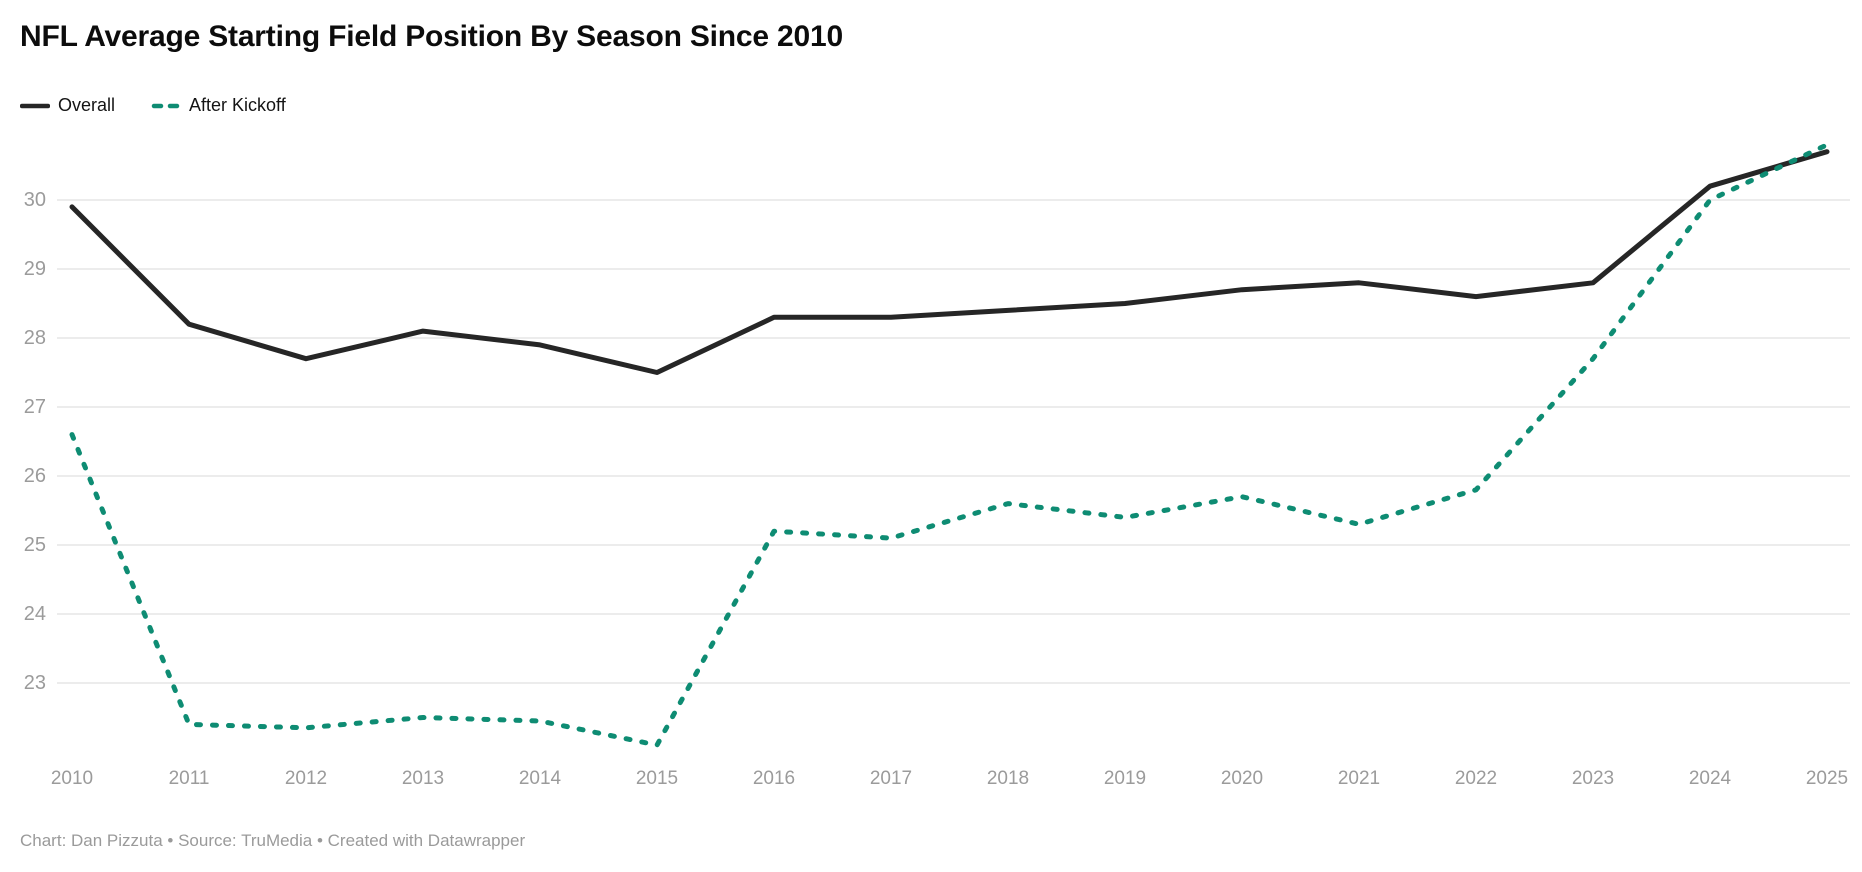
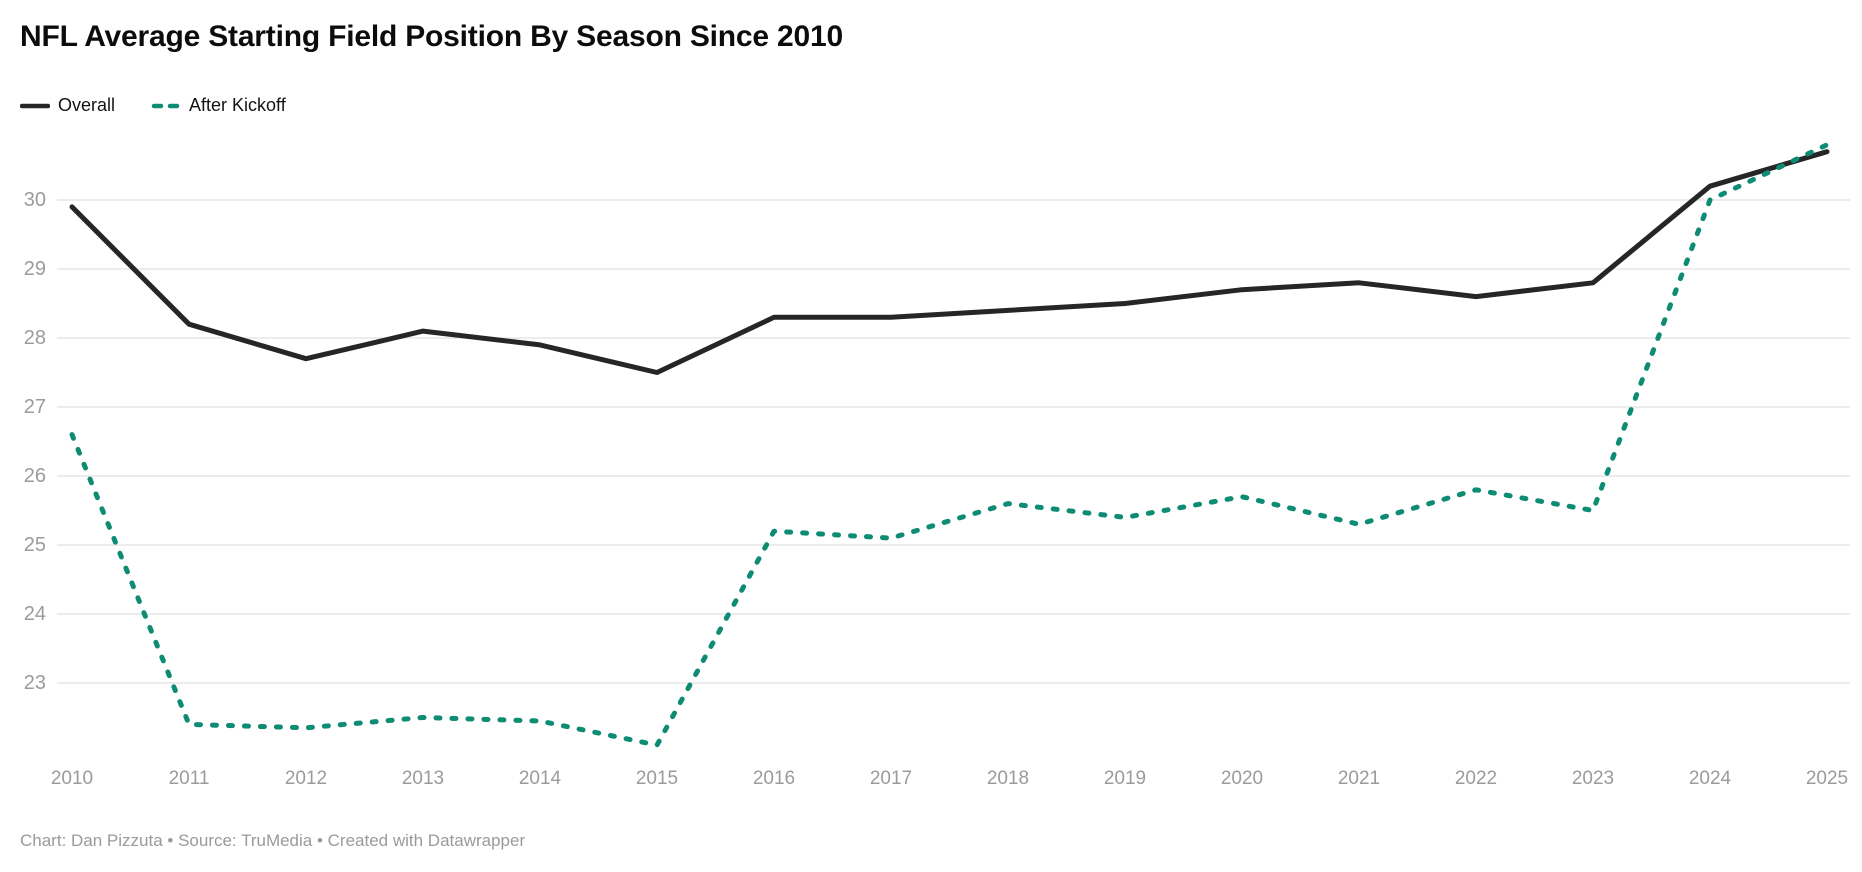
After Kickoff/2023: 27.7 -> 25.5
